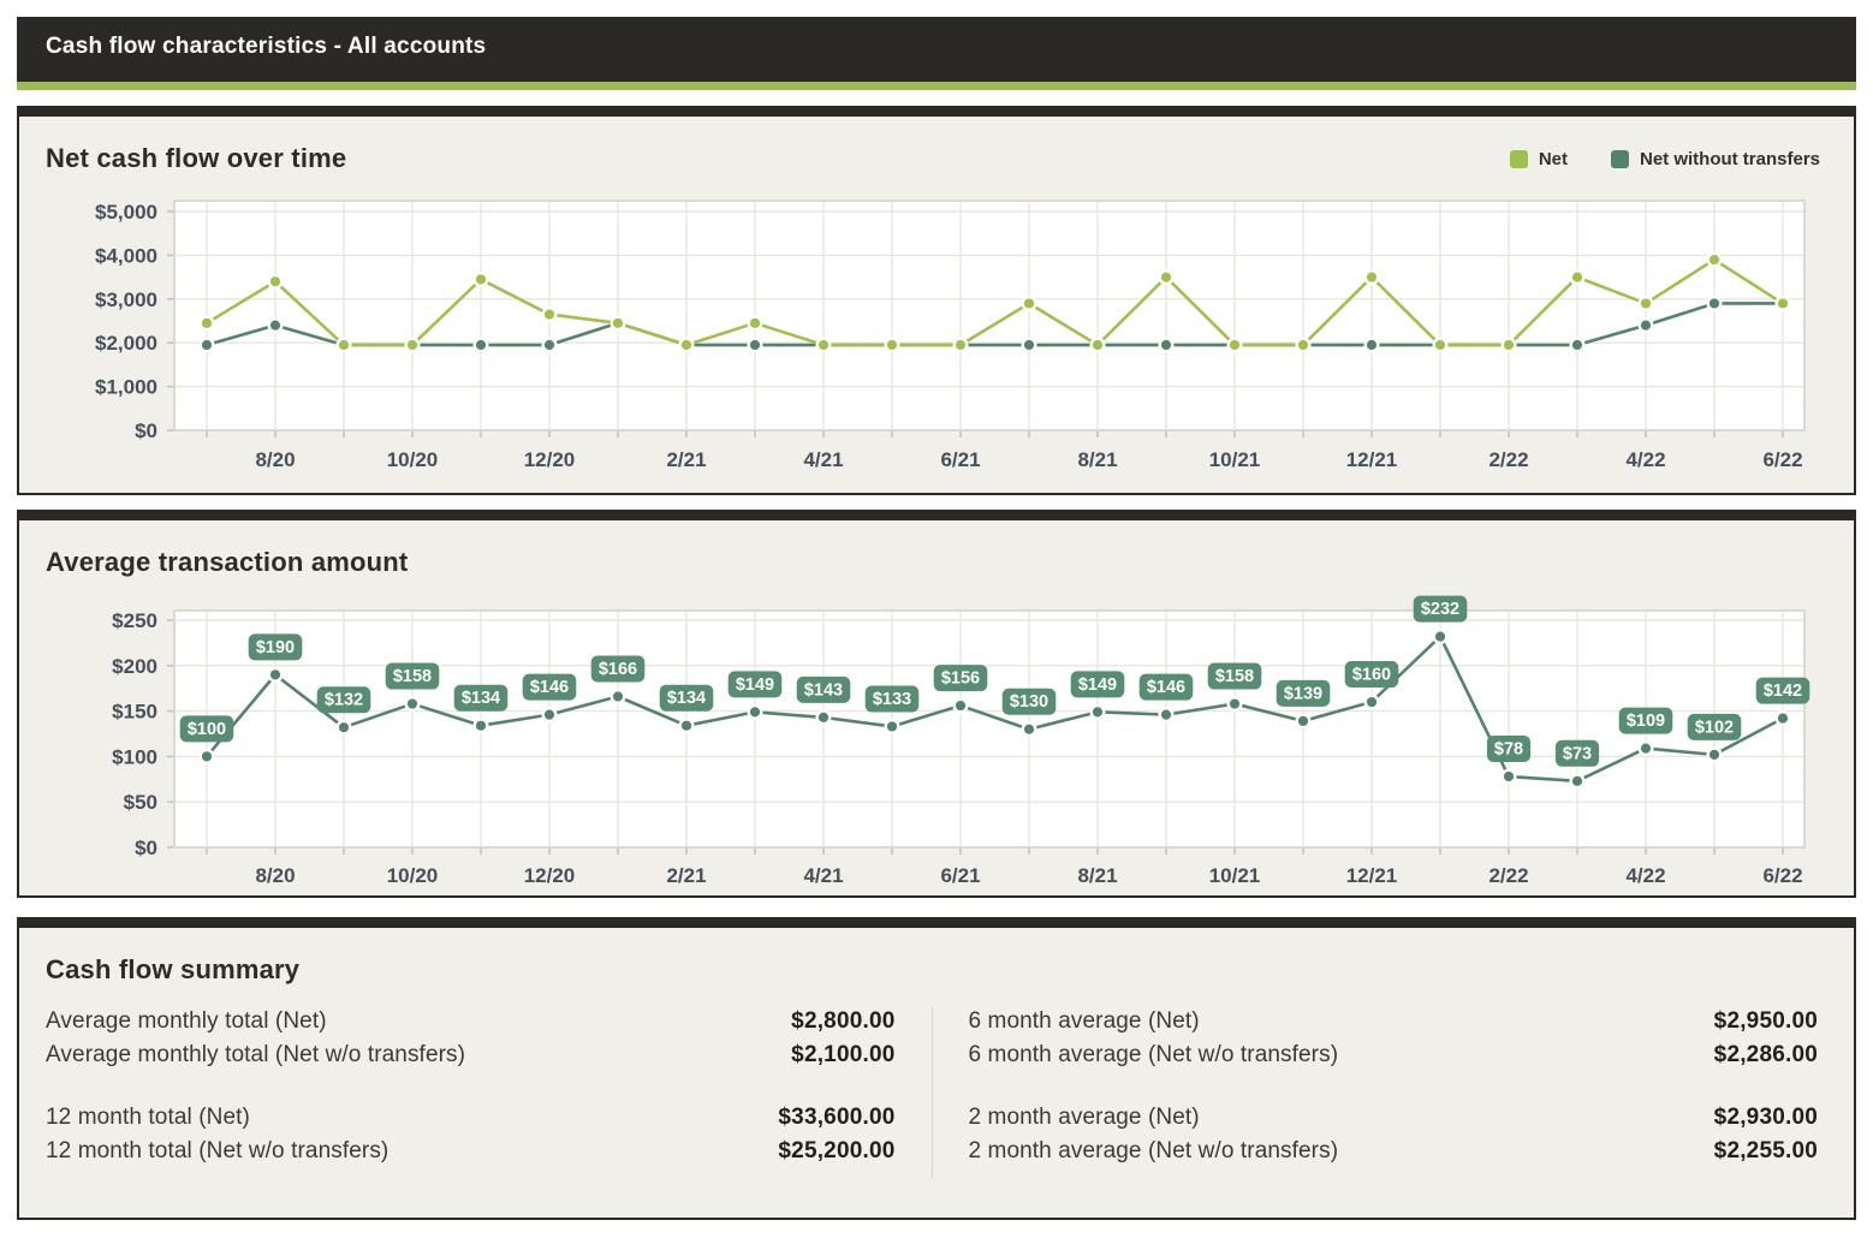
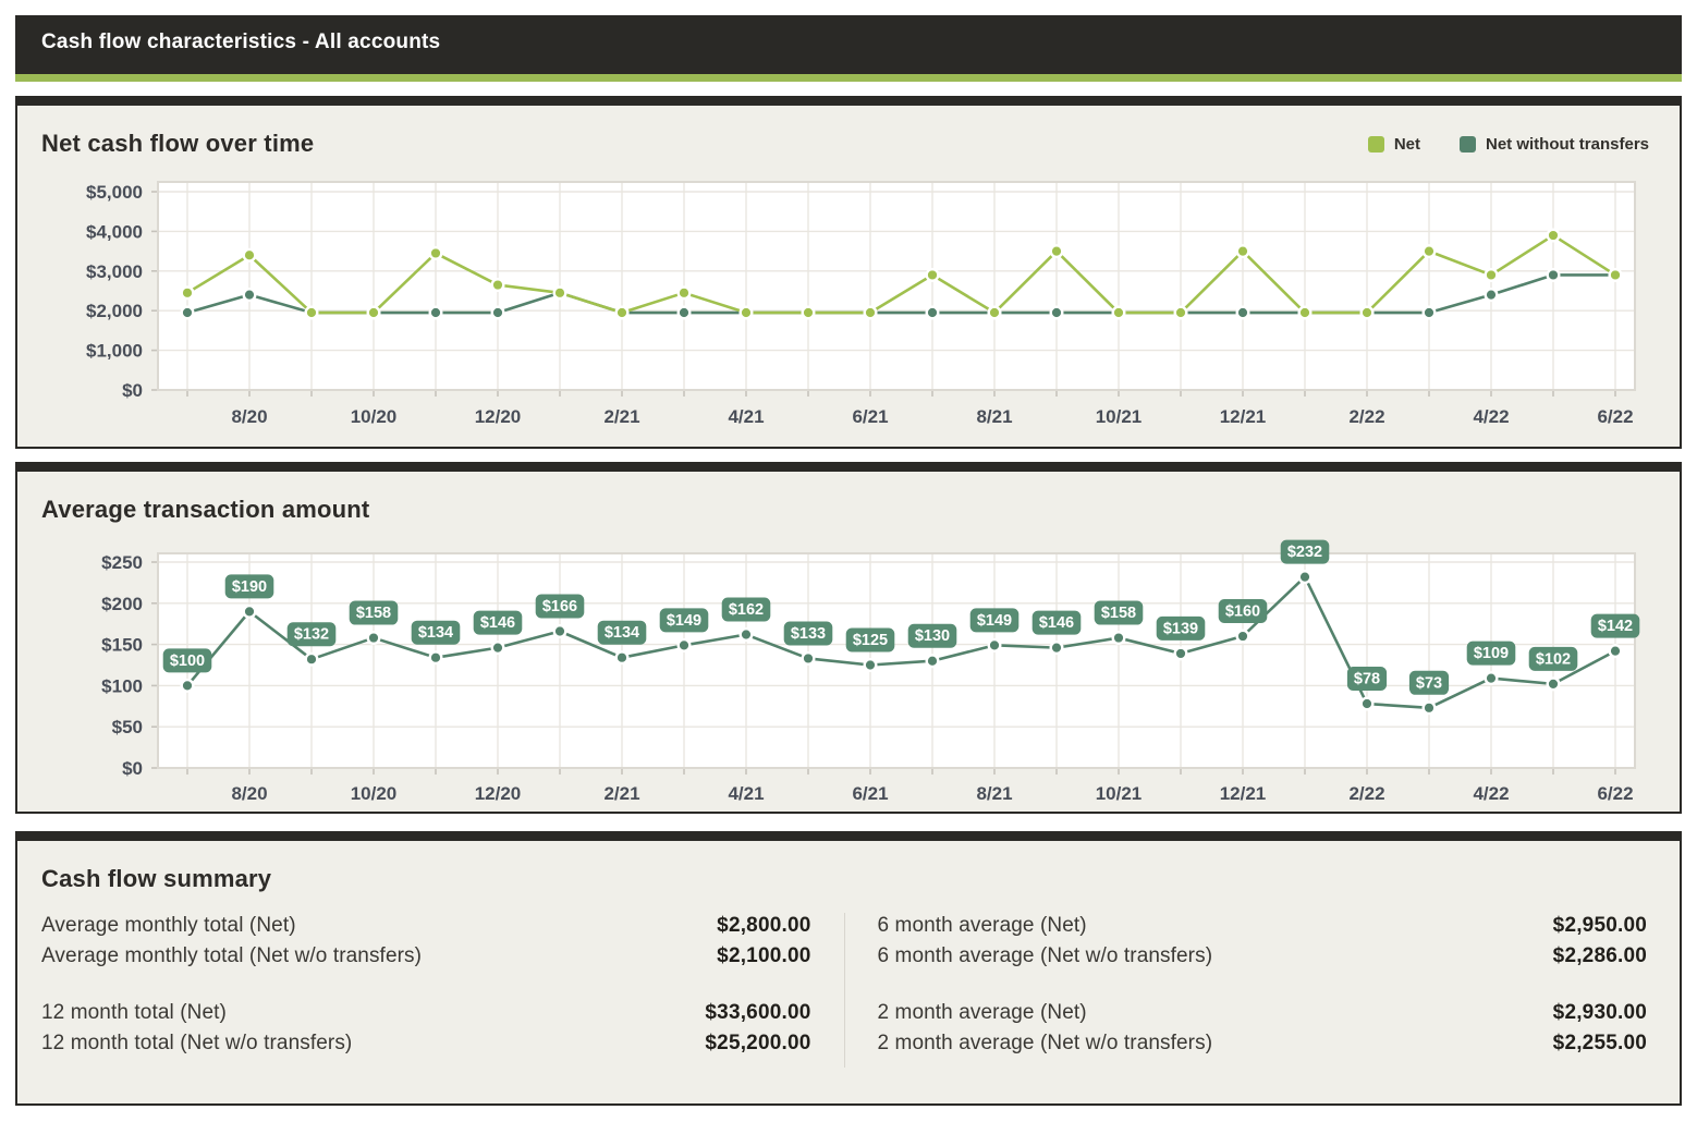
Average transaction amount/4/21: $143 -> $162
Average transaction amount/6/21: $156 -> $125
